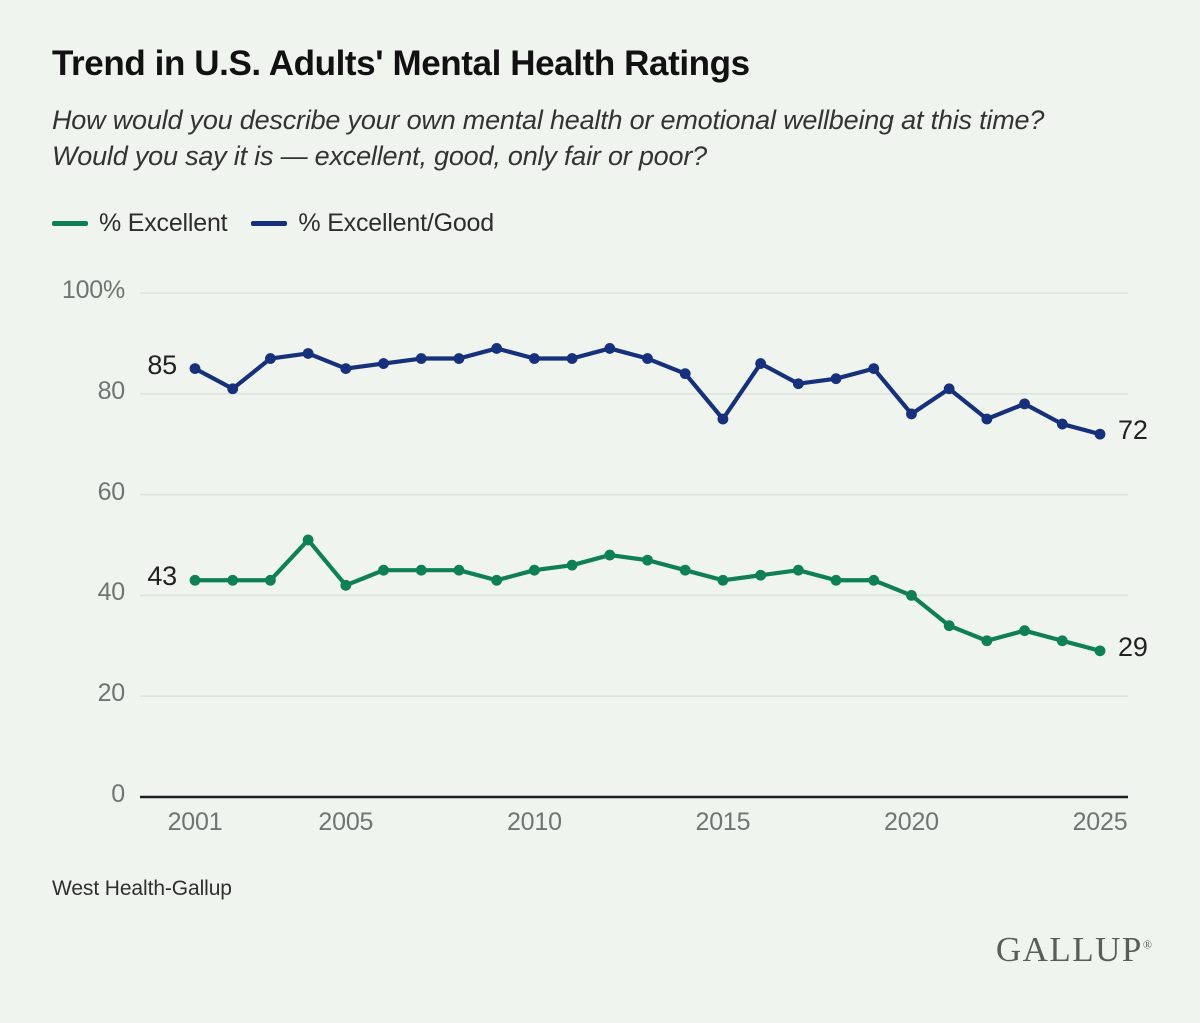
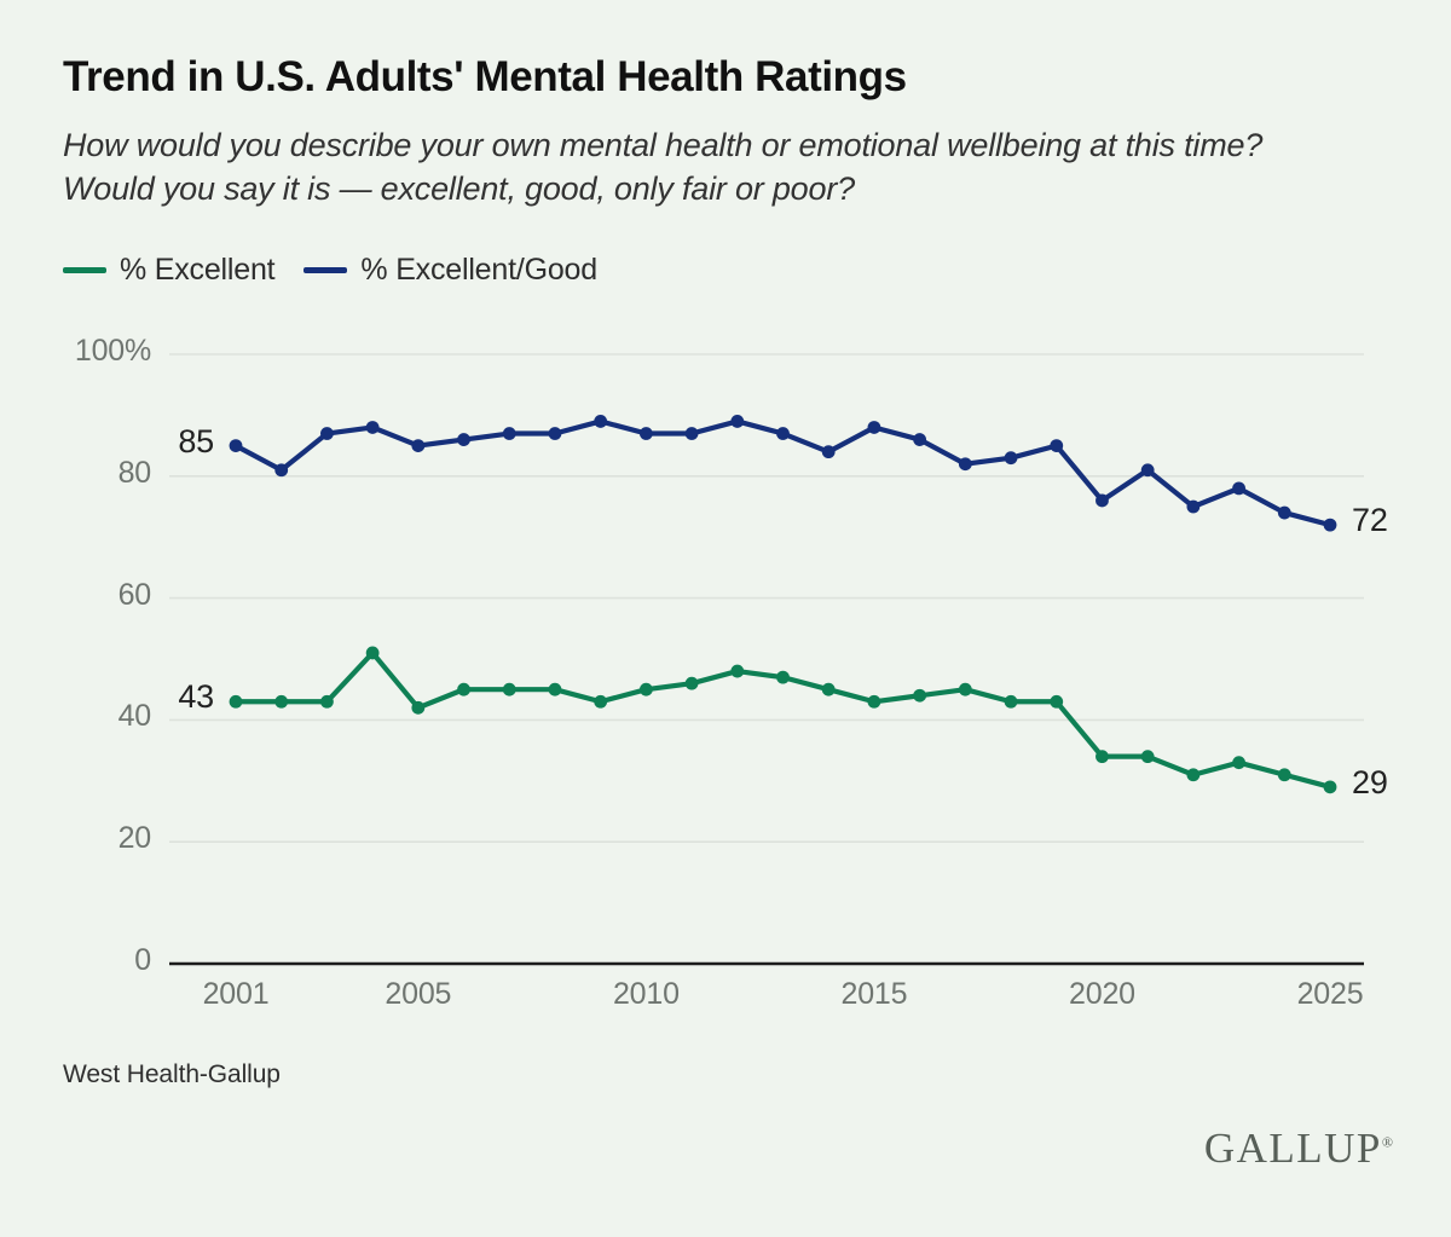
% Excellent/Good/2015: 75% -> 88%
% Excellent/2020: 40% -> 34%
